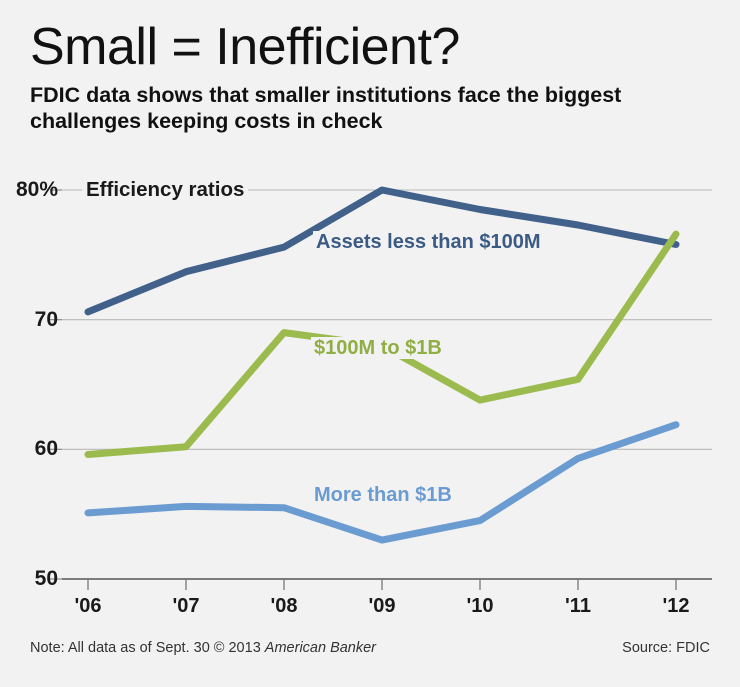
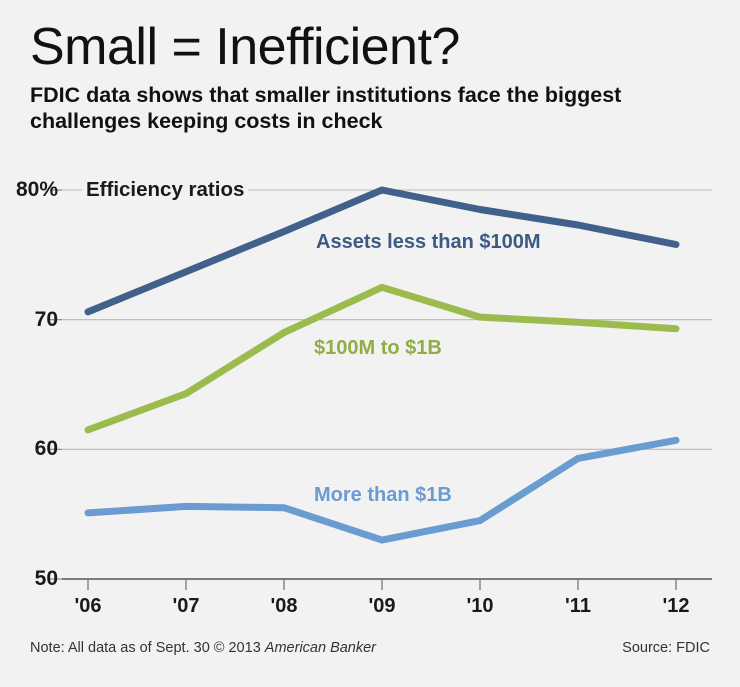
$100M to $1B/'06: 59.6% -> 61.5%
$100M to $1B/'07: 60.2% -> 64.3%
Assets less than $100M/'08: 75.6% -> 76.8%
$100M to $1B/'09: 68.0% -> 72.5%
$100M to $1B/'10: 63.8% -> 70.2%
$100M to $1B/'11: 65.4% -> 69.8%
$100M to $1B/'12: 76.6% -> 69.3%
More than $1B/'12: 61.9% -> 60.7%
